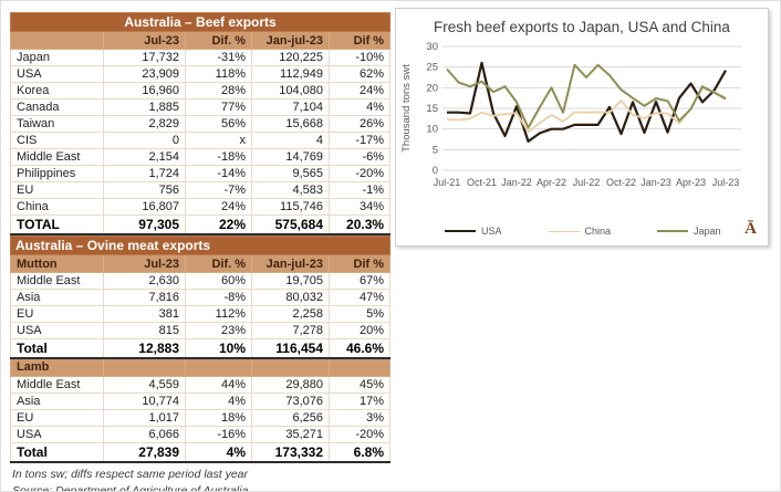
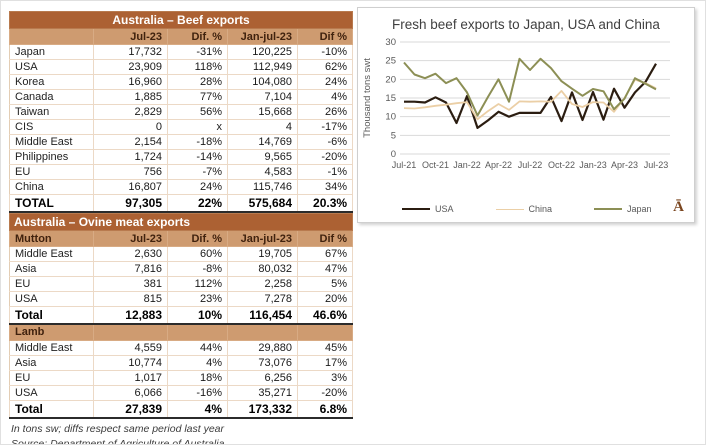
USA/Oct-21: 26 -> 15
China/Oct-21: 14 -> 13
USA/Apr-22: 10 -> 11
USA/Apr-23: 21 -> 12
